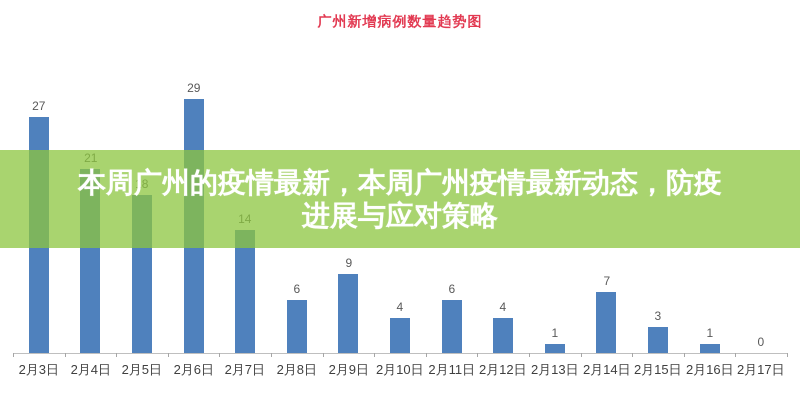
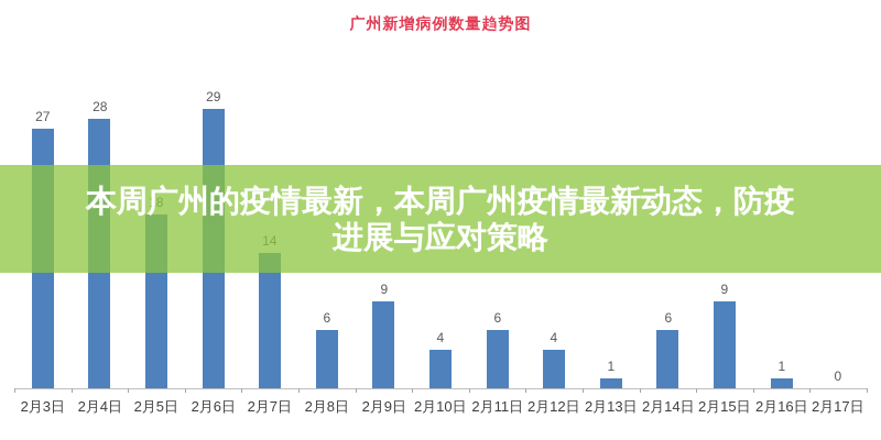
2月4日: 21 -> 28
2月14日: 7 -> 6
2月15日: 3 -> 9
